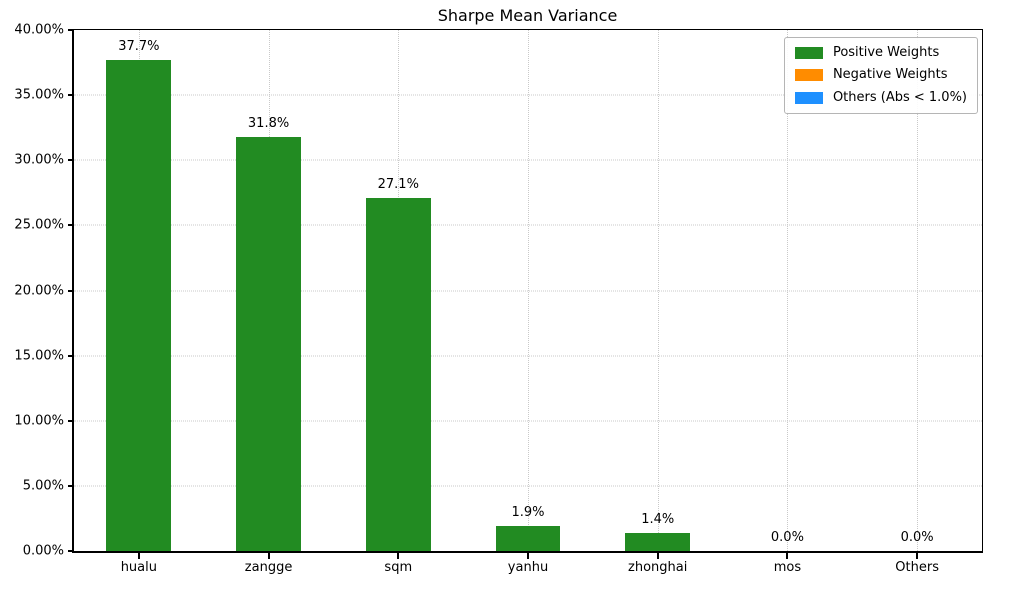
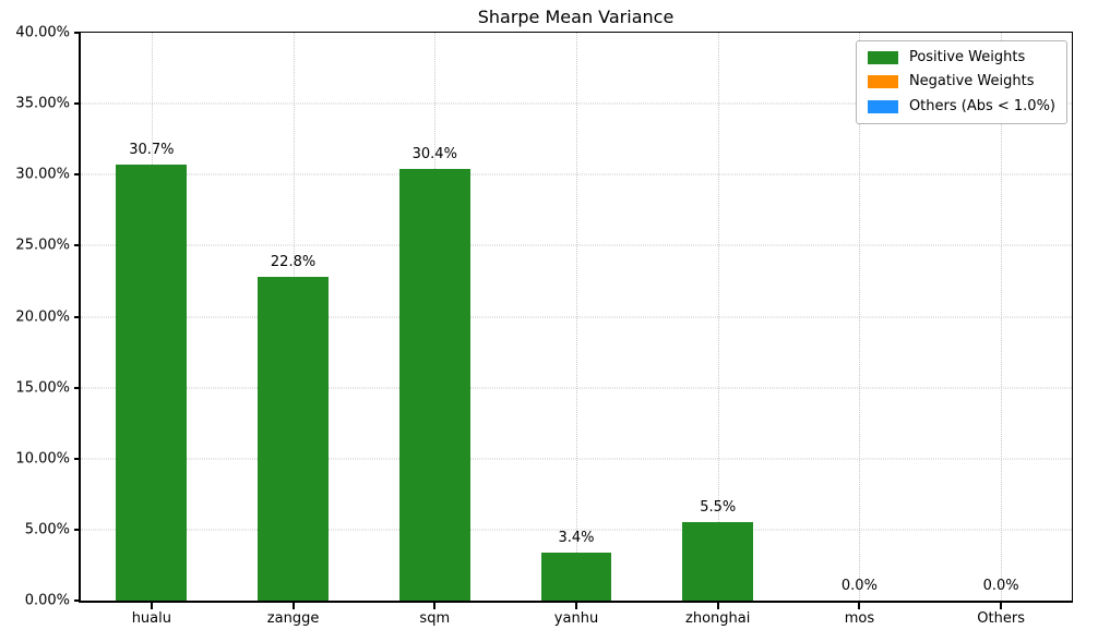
hualu: 37.7% -> 30.7%
zangge: 31.8% -> 22.8%
sqm: 27.1% -> 30.4%
yanhu: 1.9% -> 3.4%
zhonghai: 1.4% -> 5.5%
